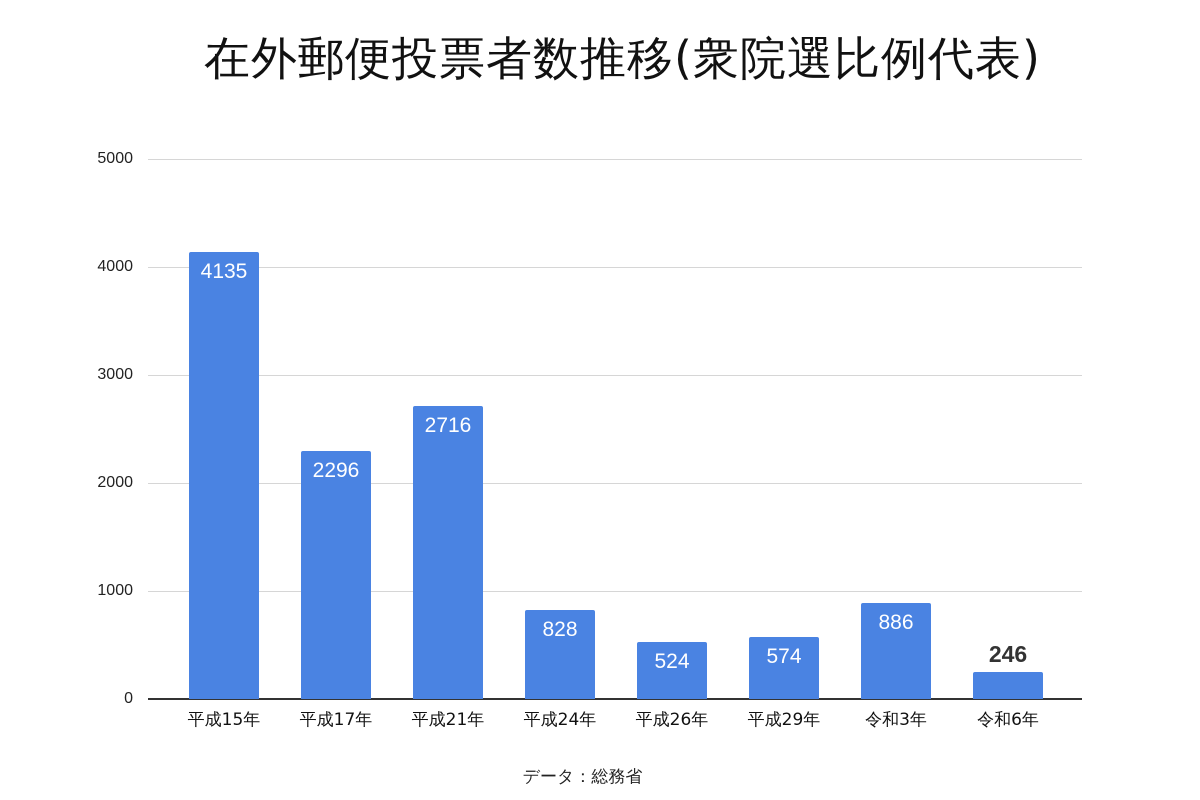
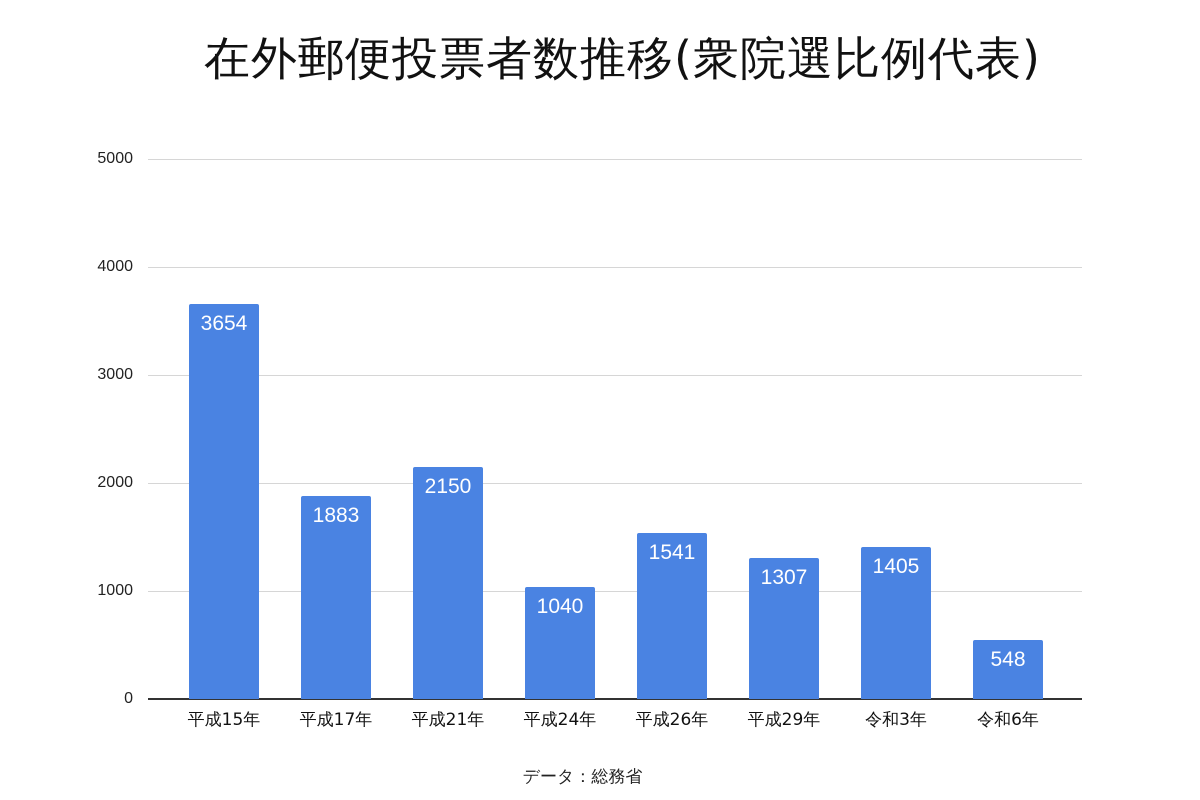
平成15年: 4135 -> 3654
平成17年: 2296 -> 1883
平成21年: 2716 -> 2150
平成24年: 828 -> 1040
平成26年: 524 -> 1541
平成29年: 574 -> 1307
令和3年: 886 -> 1405
令和6年: 246 -> 548
